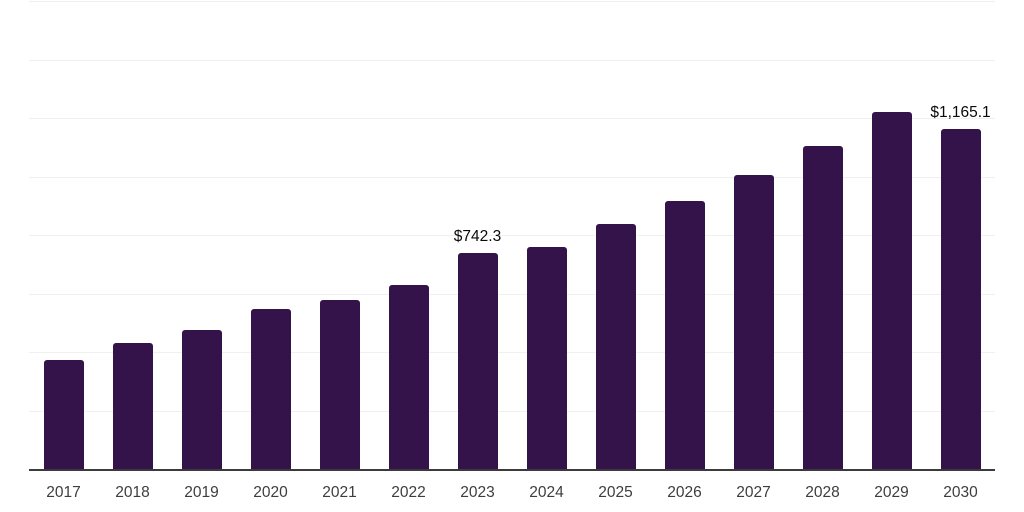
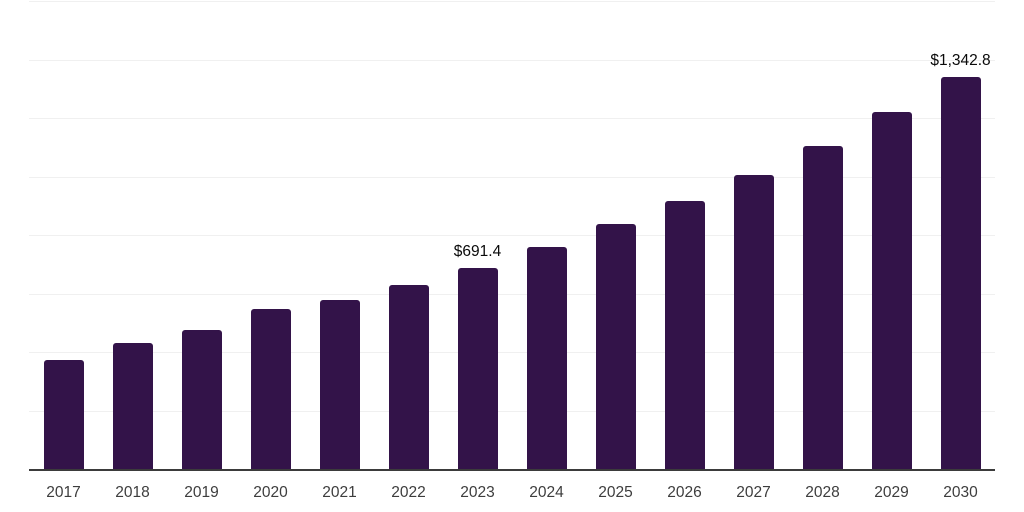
2023: $742.3 -> $691.4
2030: $1,165.1 -> $1,342.8
